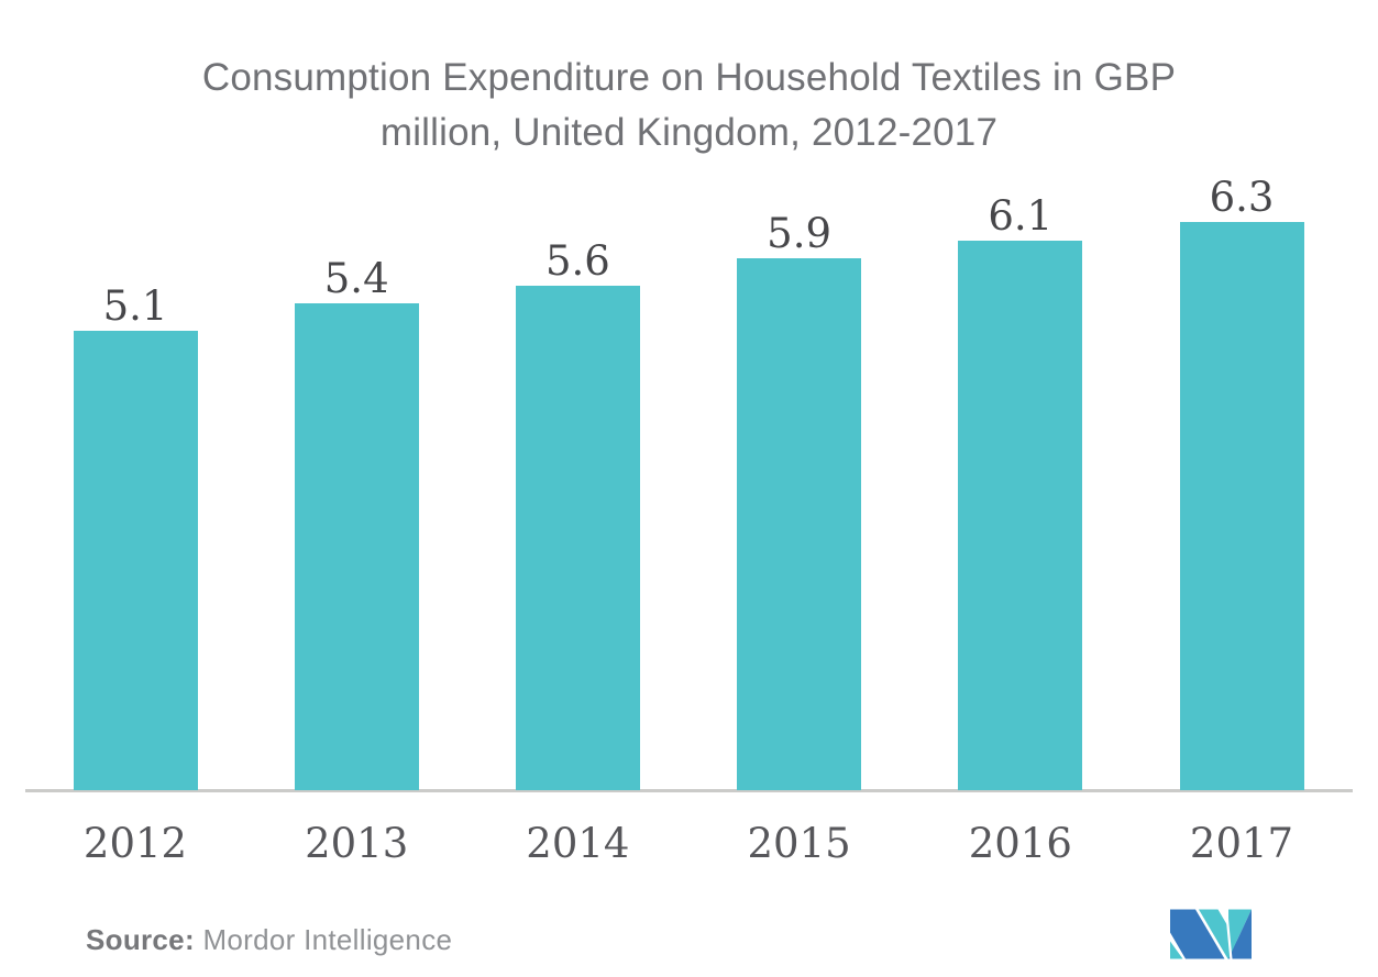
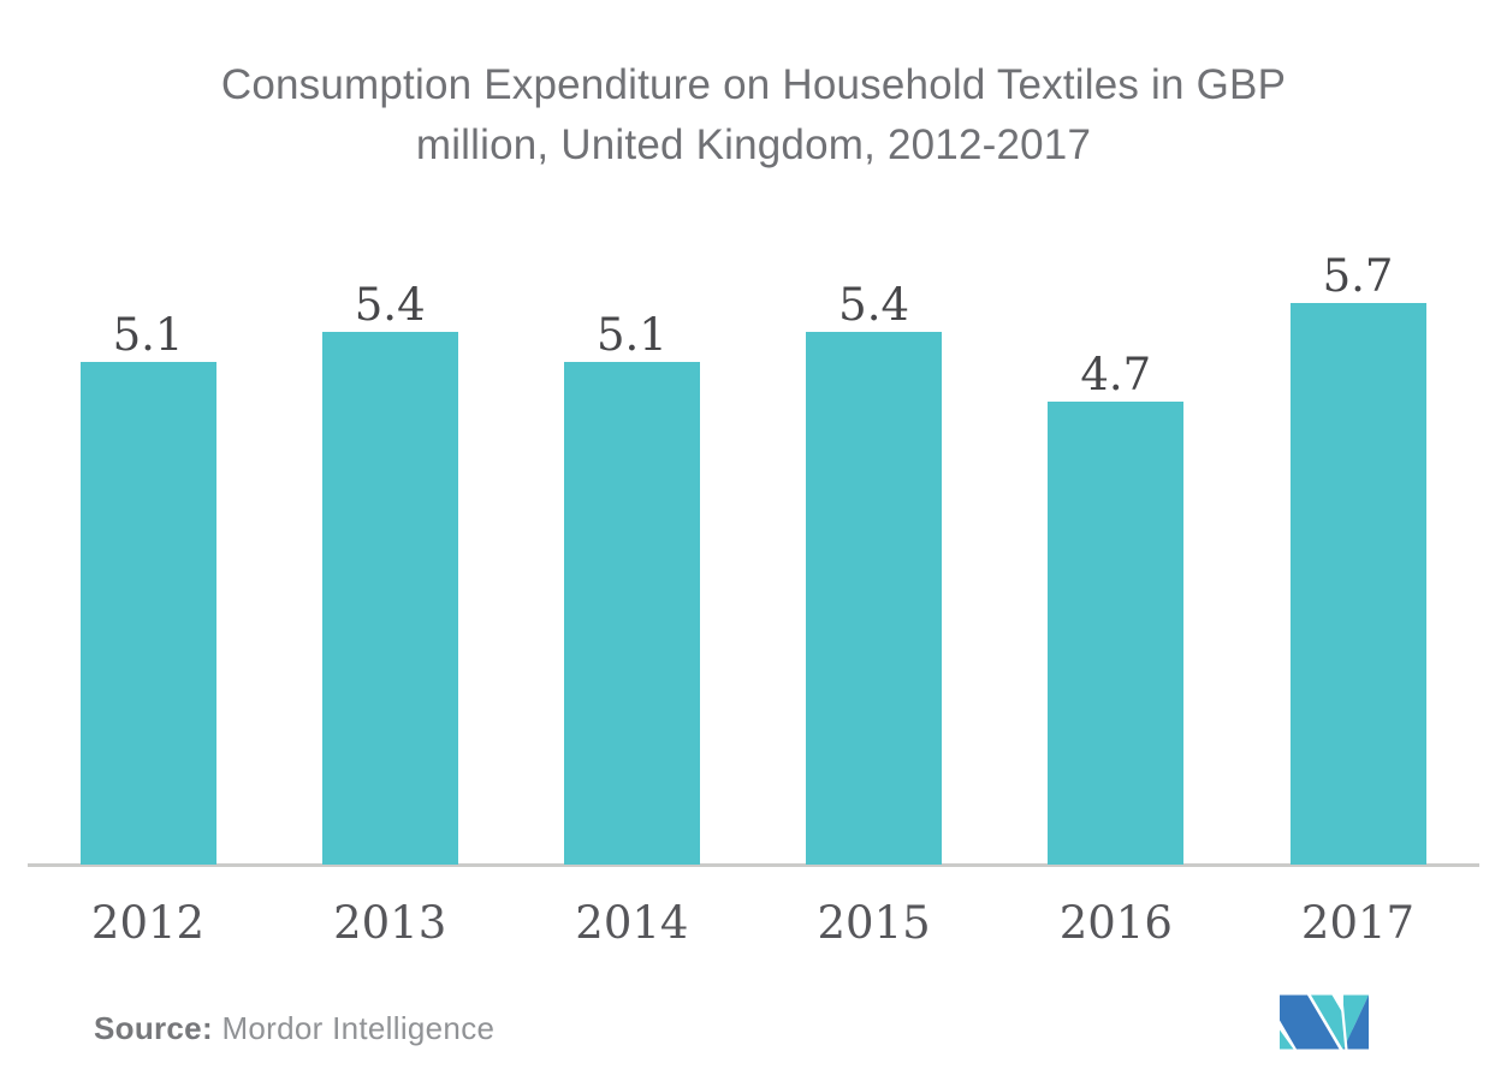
2014: 5.6 -> 5.1
2015: 5.9 -> 5.4
2016: 6.1 -> 4.7
2017: 6.3 -> 5.7
